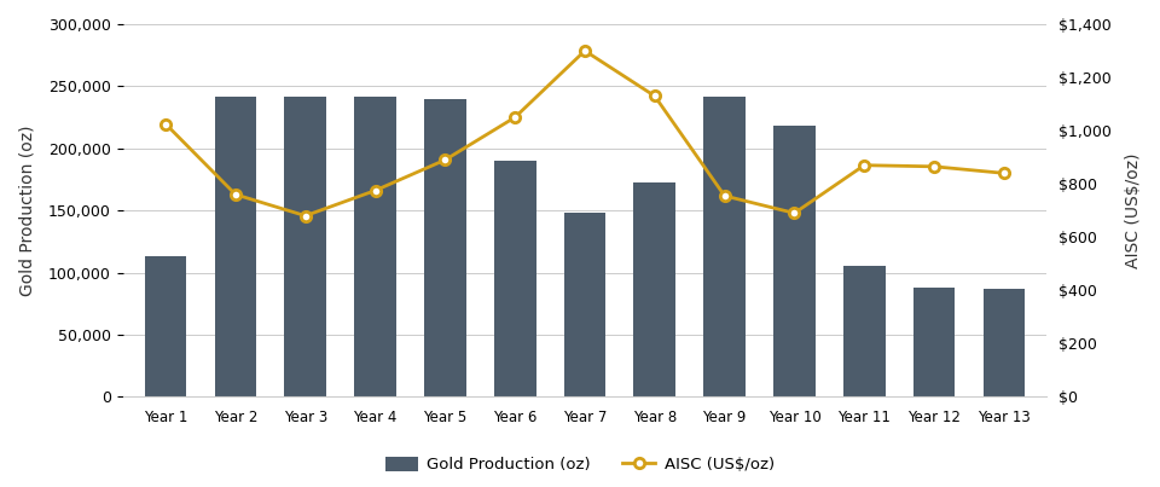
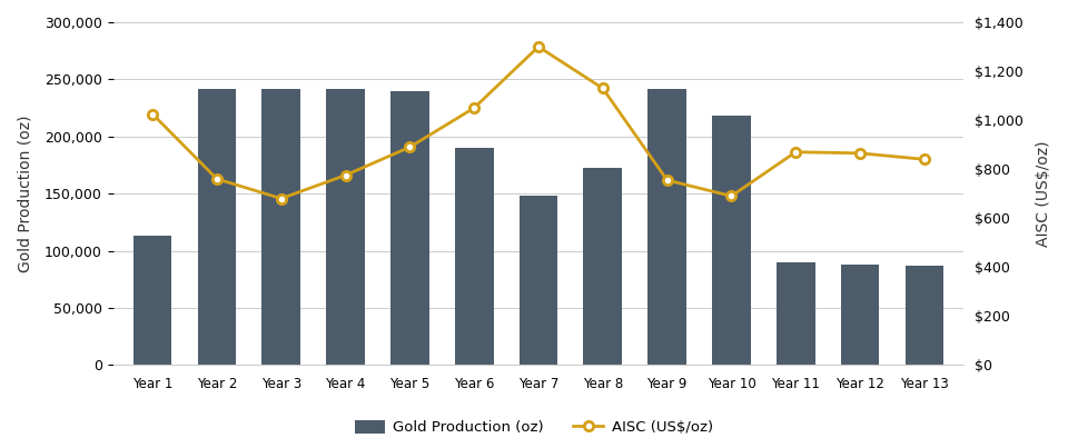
Gold Production (oz)/Year 11: 105,000 -> 90,000
